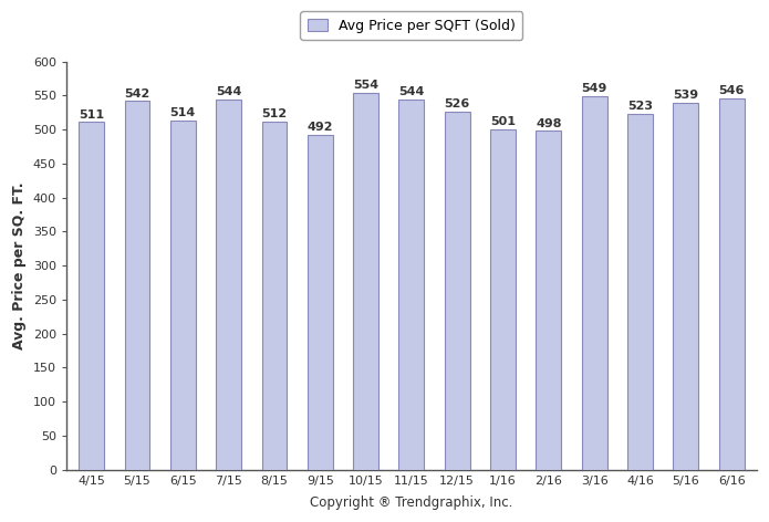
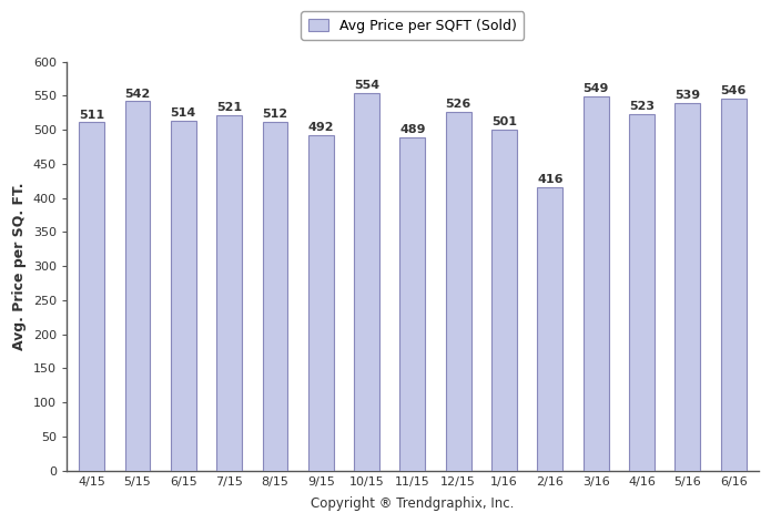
7/15: 544 -> 521
11/15: 544 -> 489
2/16: 498 -> 416
